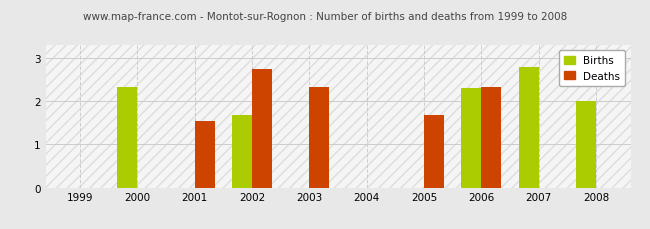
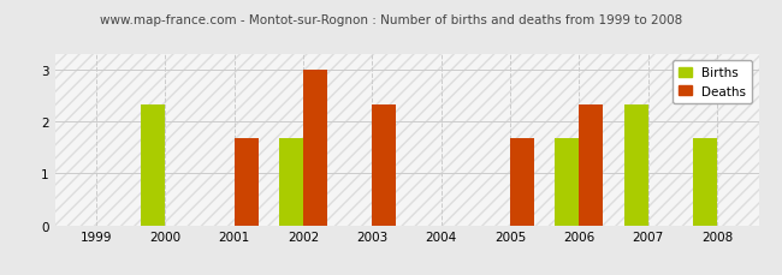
Deaths/2001: 1.55 -> 1.67
Deaths/2002: 2.75 -> 3.00
Births/2006: 2.30 -> 1.67
Births/2007: 2.80 -> 2.33
Births/2008: 2.00 -> 1.67
